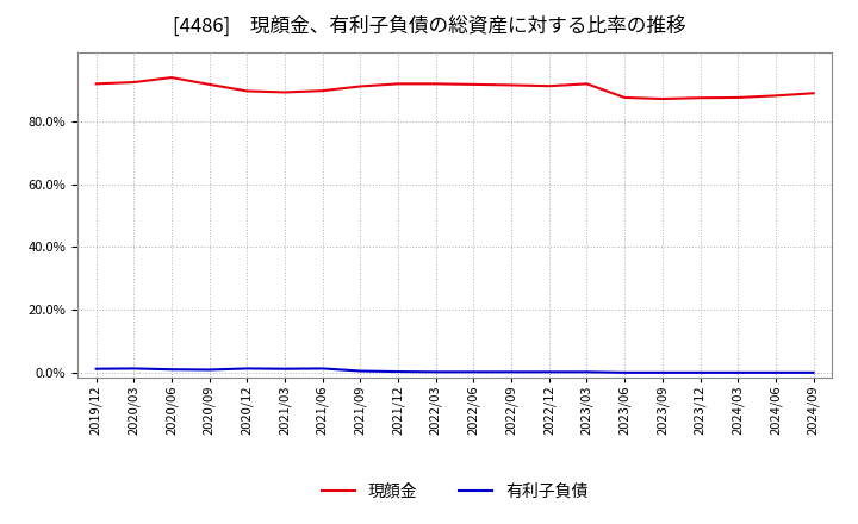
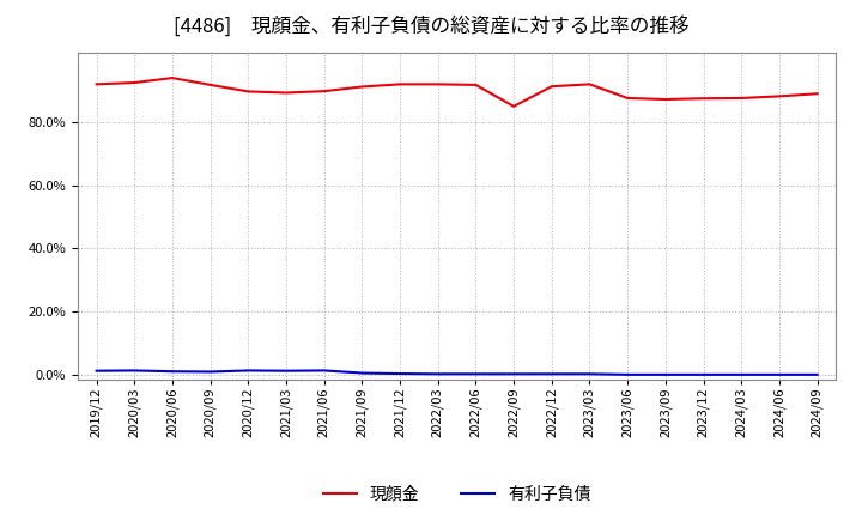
現顔金/2022/09: 91.6% -> 85.0%
